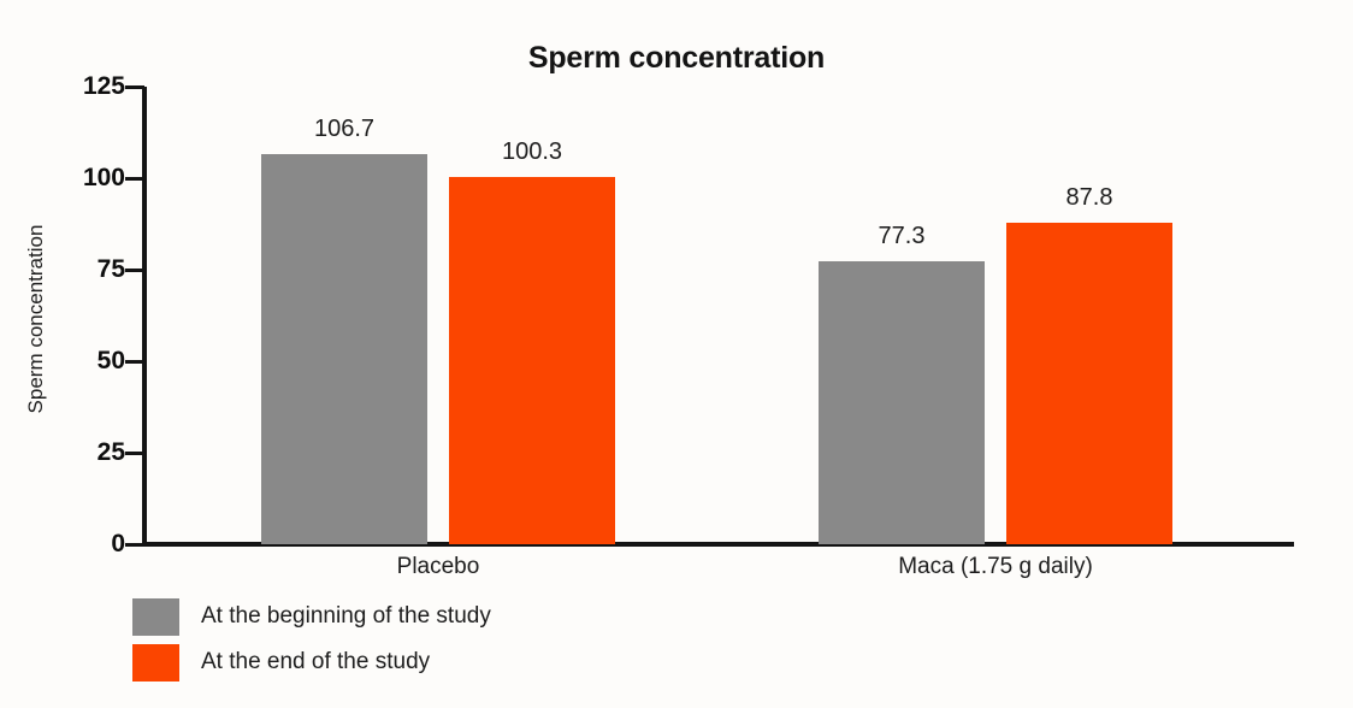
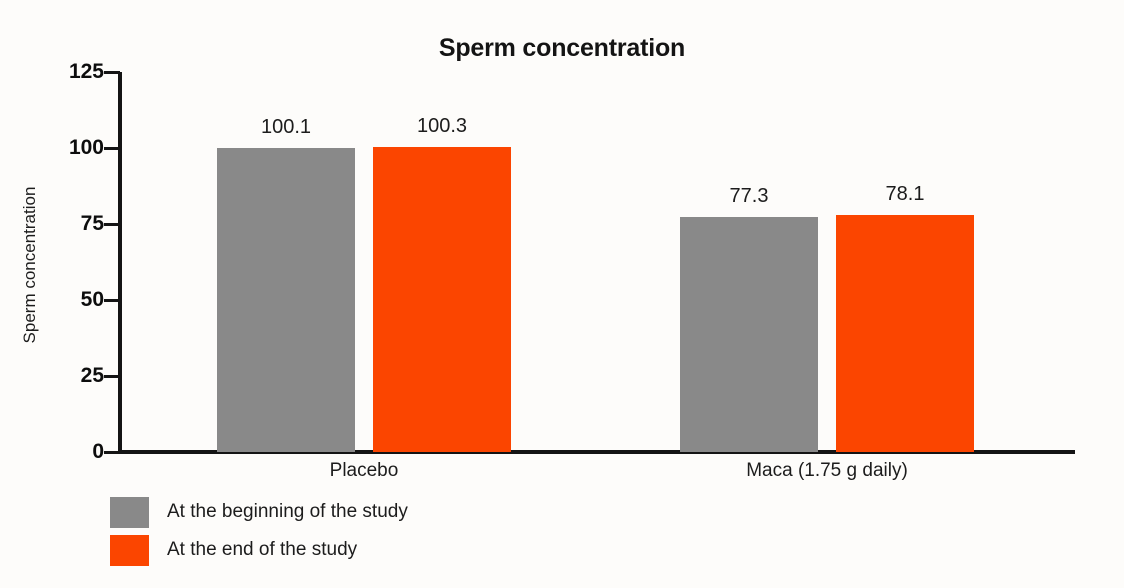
At the beginning of the study/Placebo: 106.7 -> 100.1
At the end of the study/Maca (1.75 g daily): 87.8 -> 78.1
